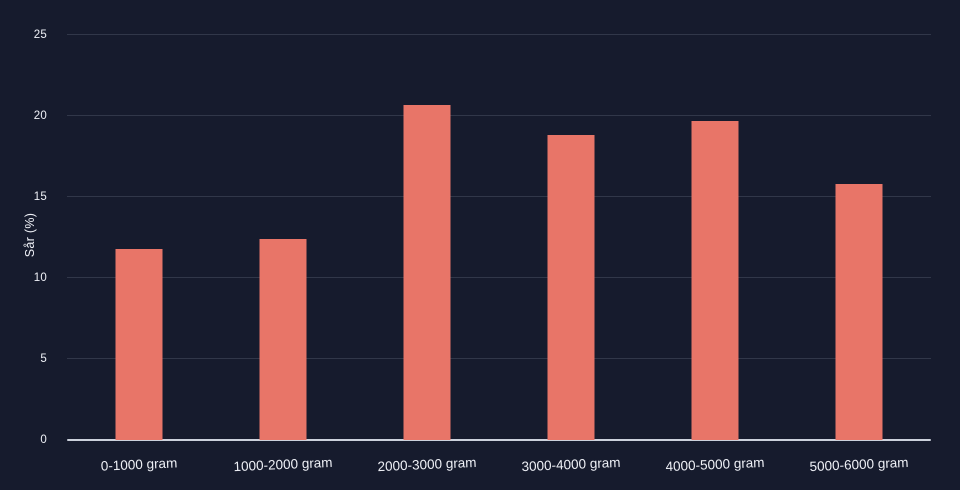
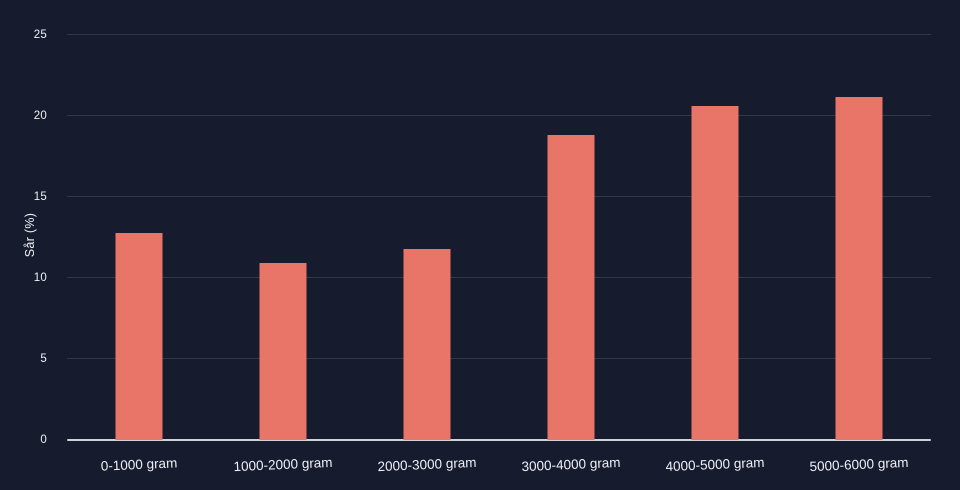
0-1000 gram: 11.8 -> 12.8
1000-2000 gram: 12.4 -> 10.9
2000-3000 gram: 20.7 -> 11.8
4000-5000 gram: 19.7 -> 20.6
5000-6000 gram: 15.8 -> 21.2
